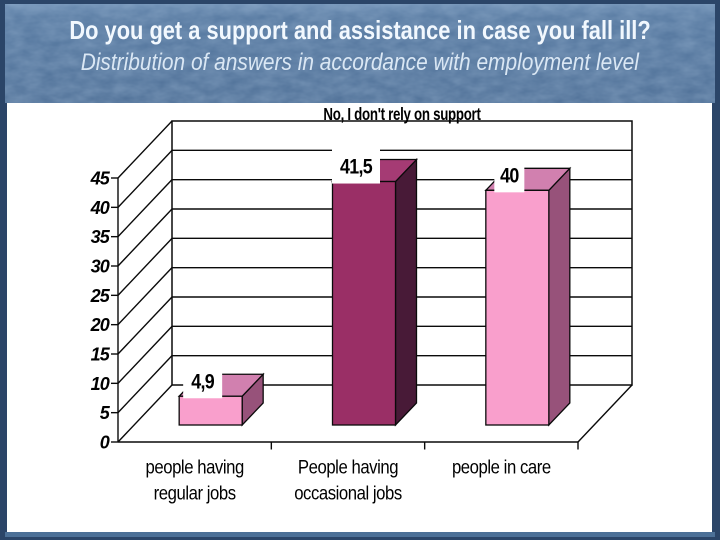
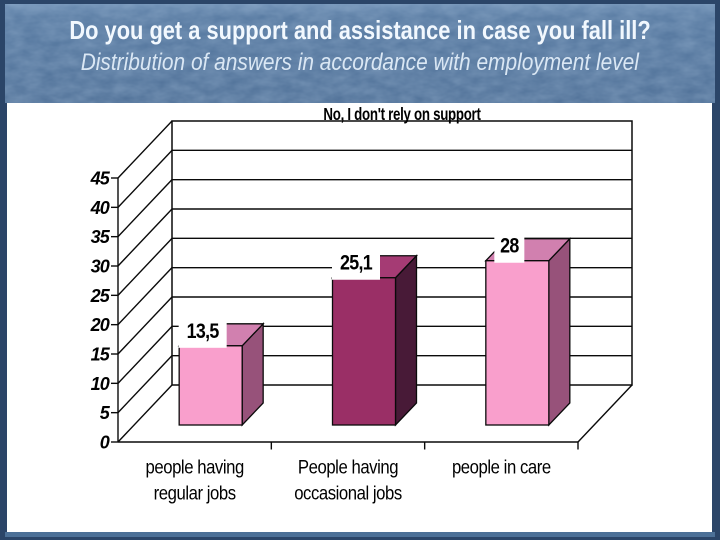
people having regular jobs: 4,9 -> 13,5
People having occasional jobs: 41,5 -> 25,1
people in care: 40 -> 28
